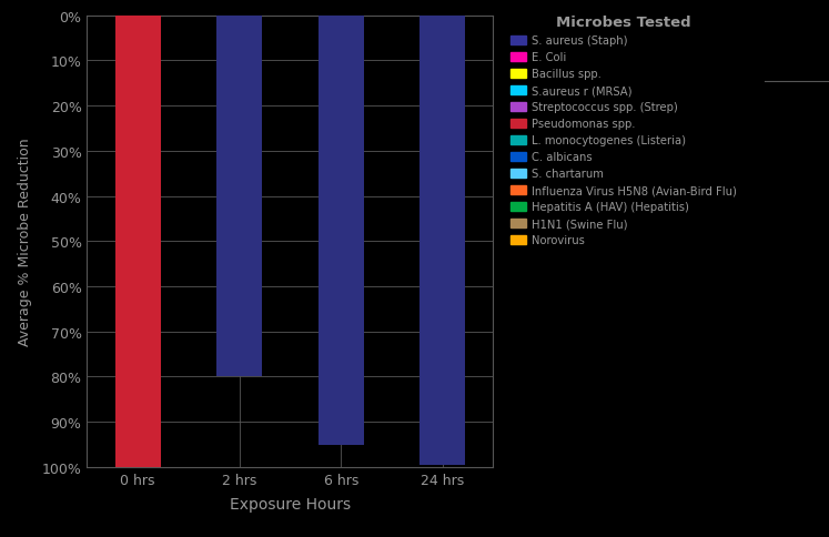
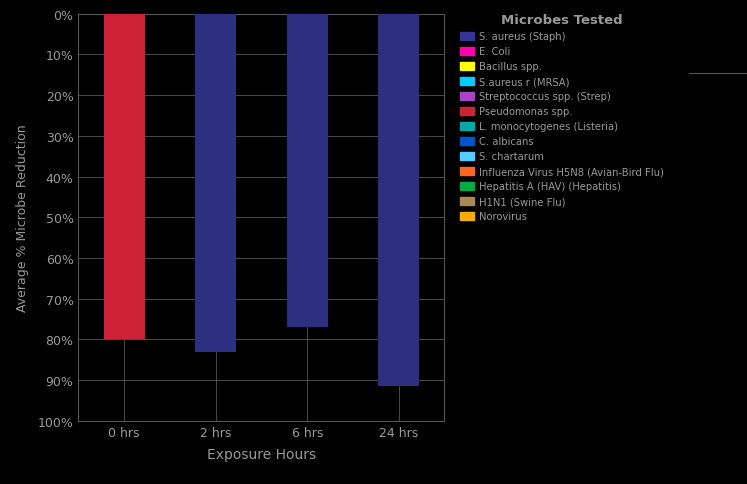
0 hrs: 100.0% -> 80.0%
2 hrs: 80.0% -> 83.0%
6 hrs: 95.0% -> 77.0%
24 hrs: 99.5% -> 91.5%
